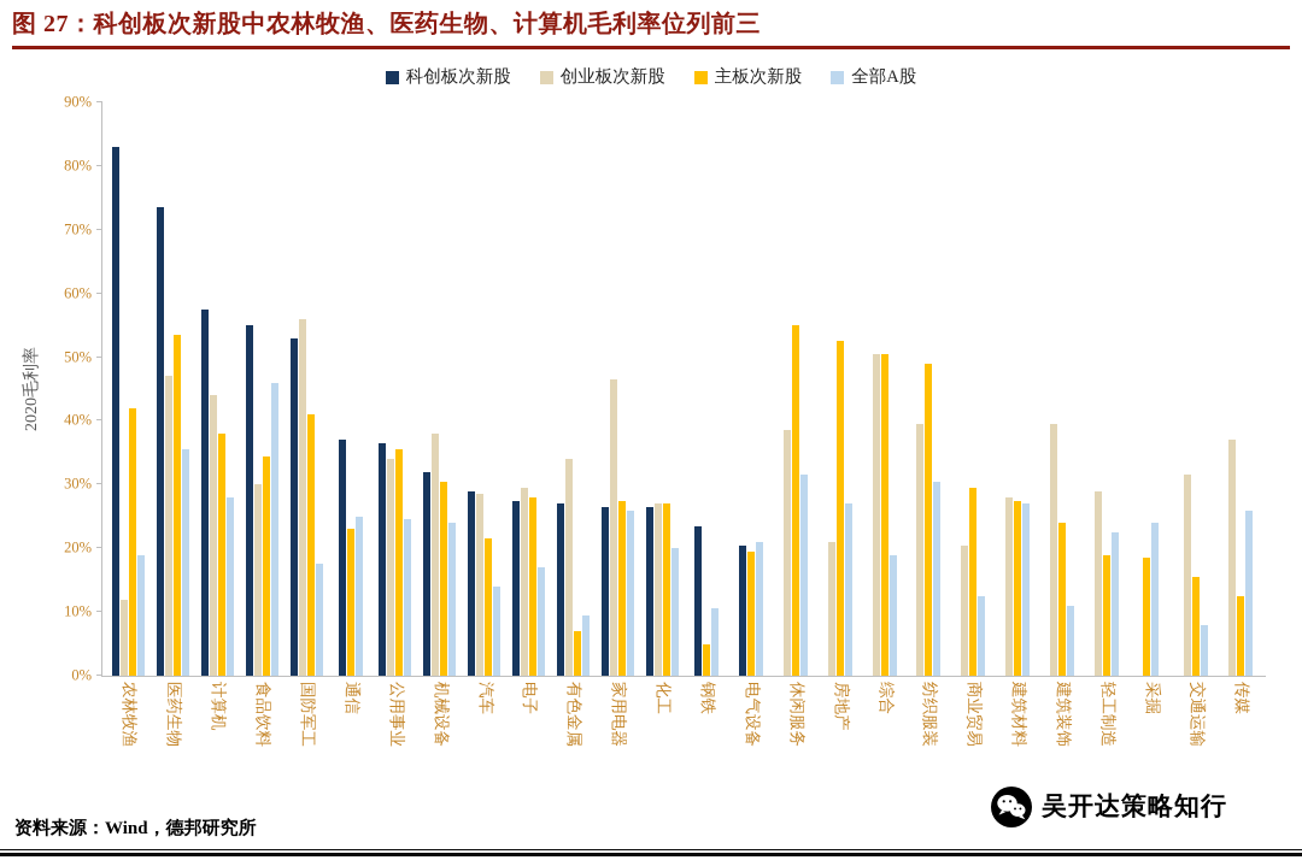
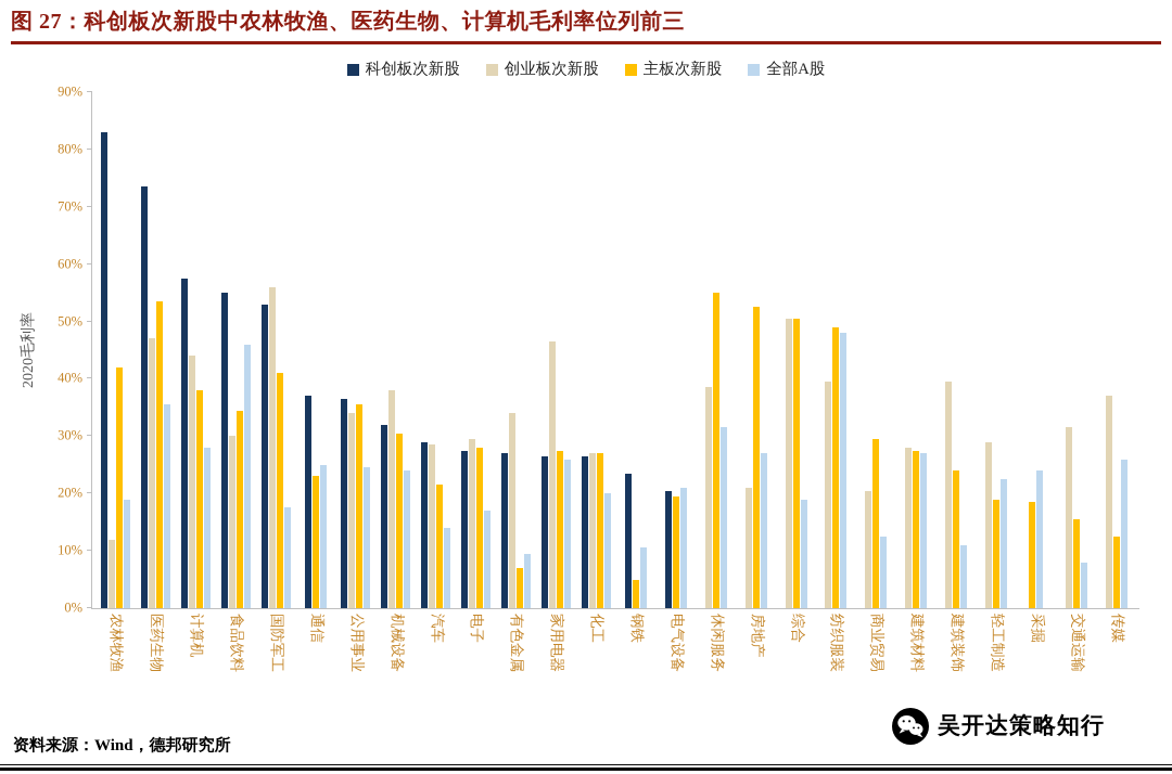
全部A股/纺织服装: 30% -> 48%
